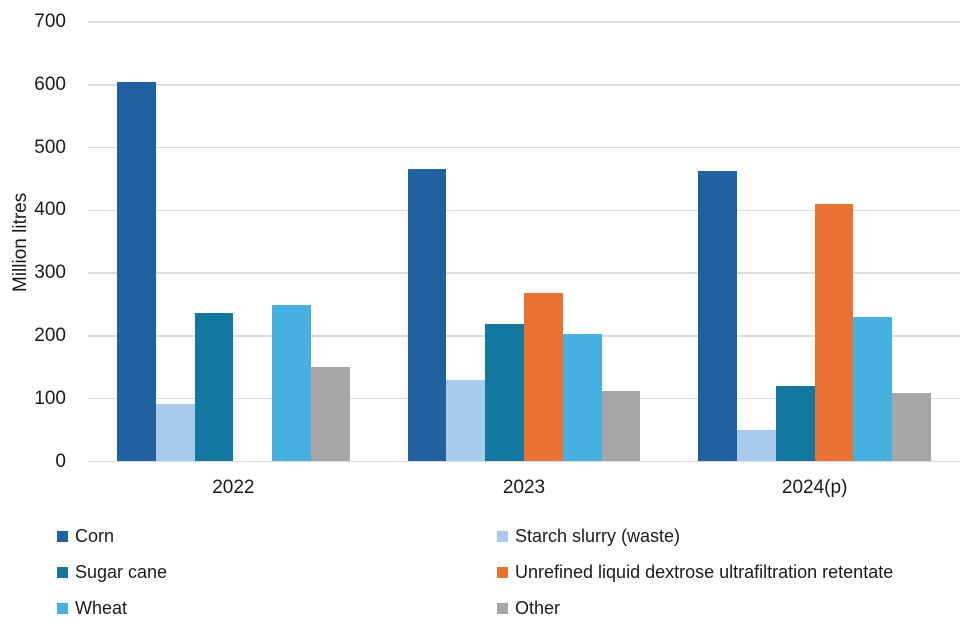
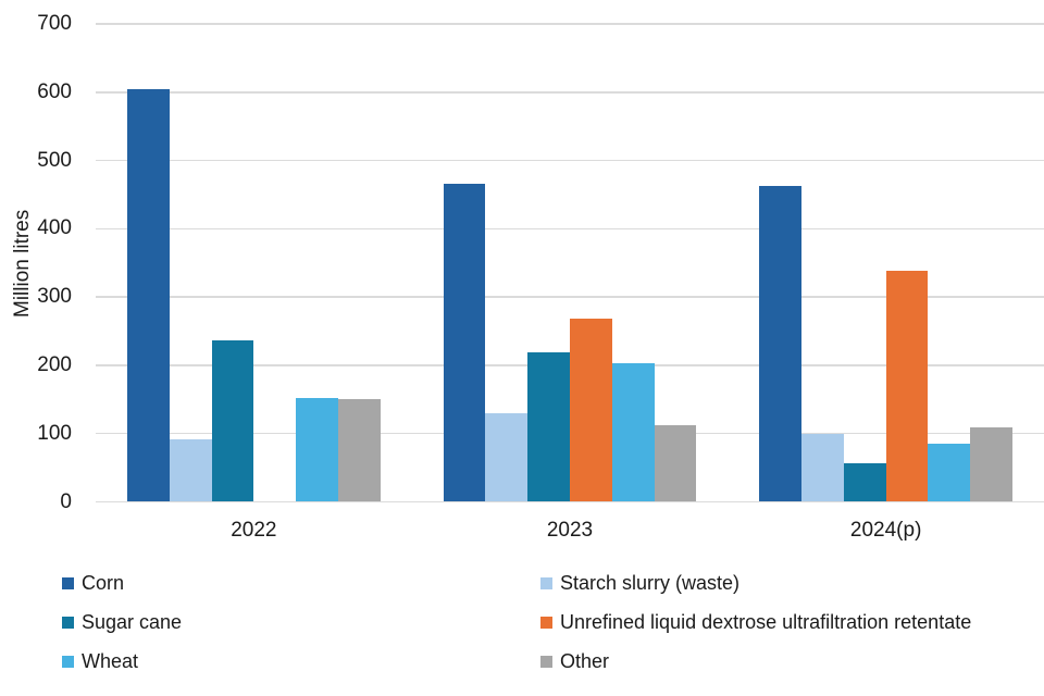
Wheat/2022: 250 -> 150
Starch slurry (waste)/2024(p): 50 -> 100
Sugar cane/2024(p): 120 -> 60
Unrefined liquid dextrose ultrafiltration retentate/2024(p): 410 -> 340
Wheat/2024(p): 230 -> 90
